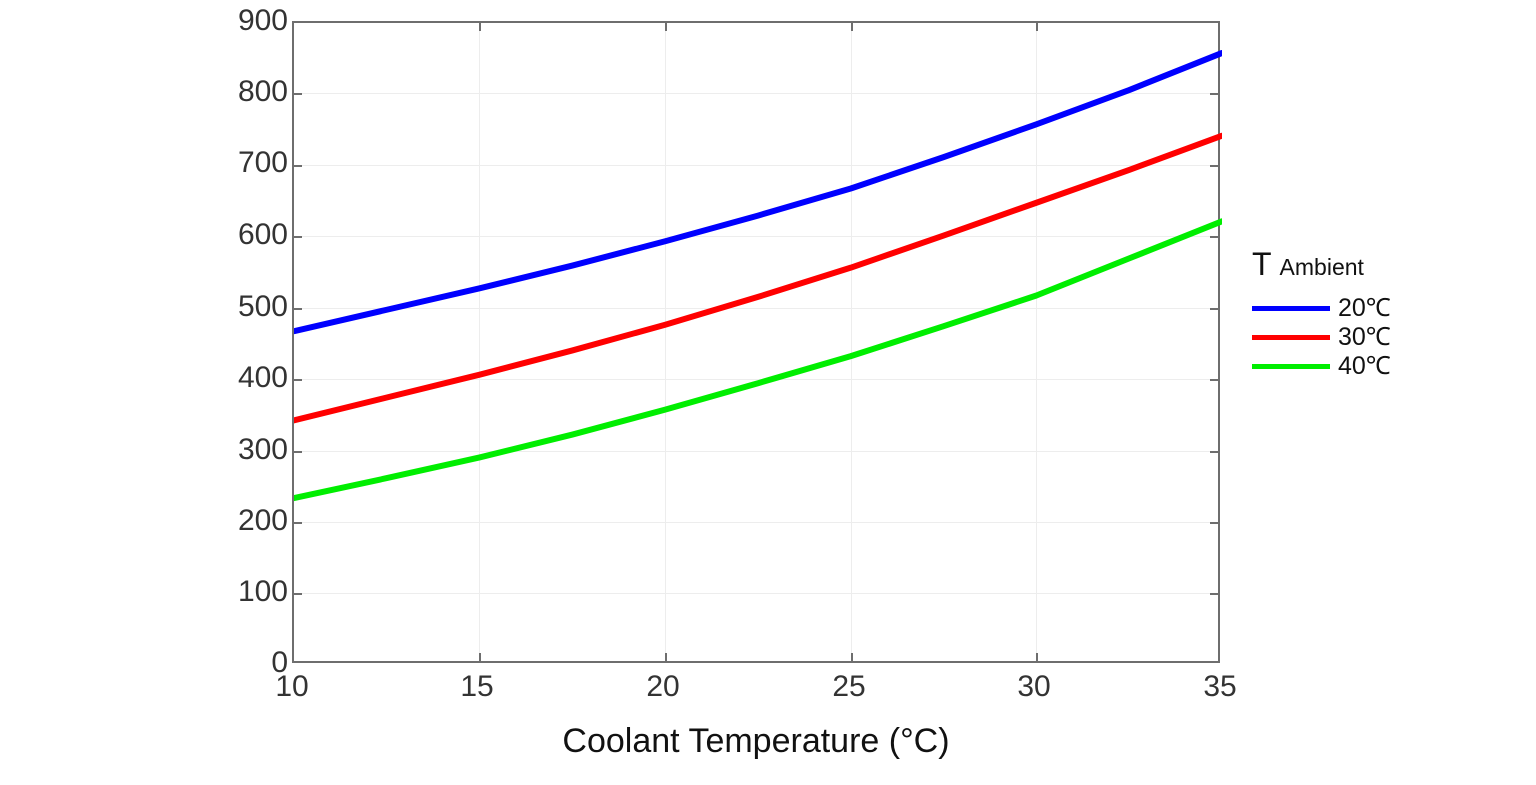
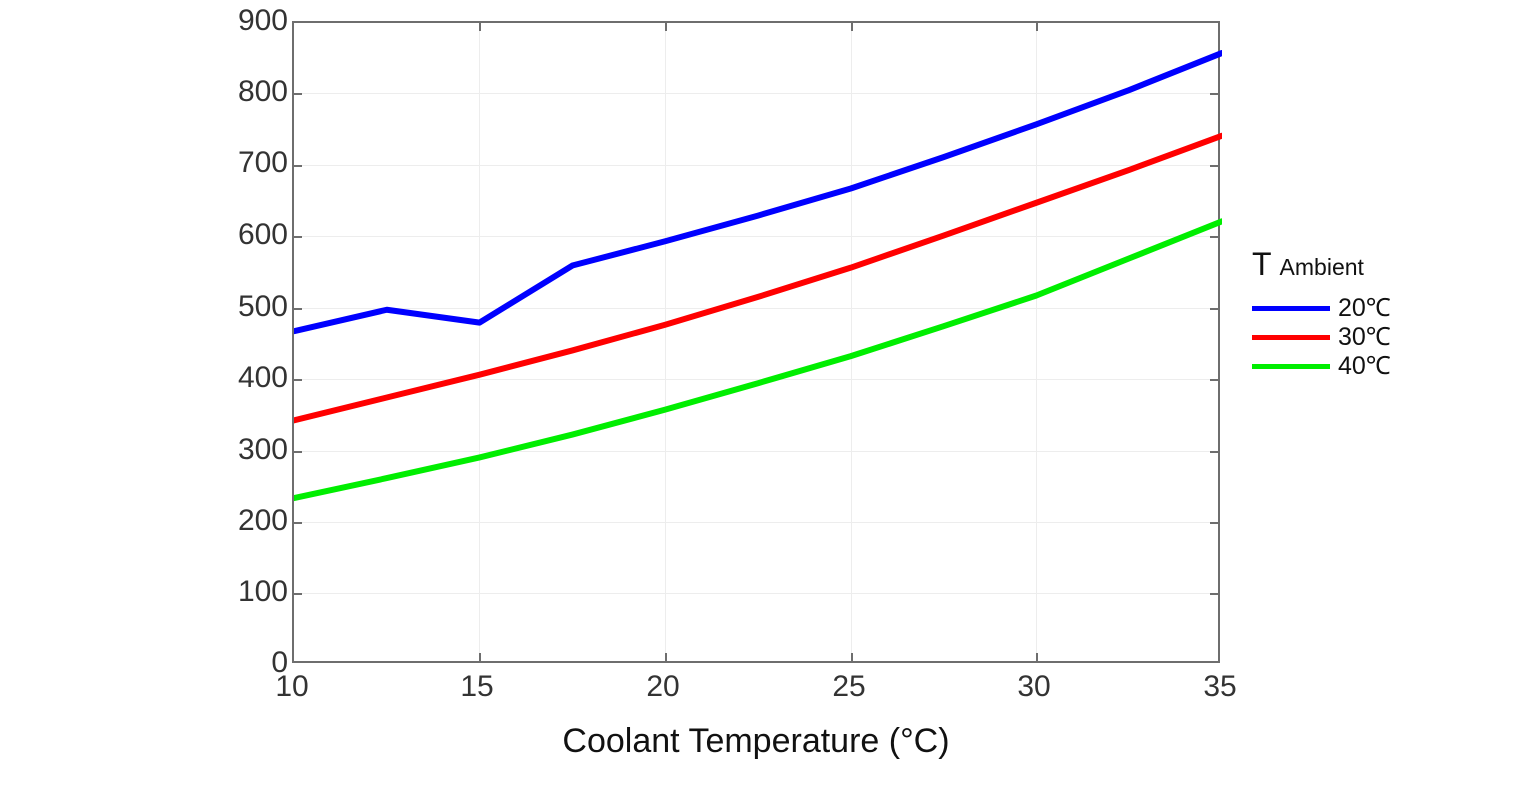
20℃/15: 530 -> 480
